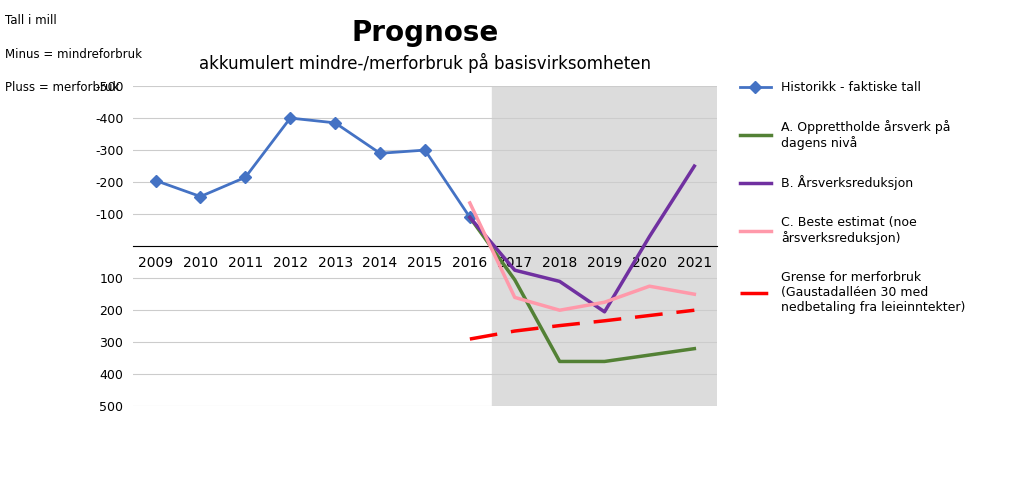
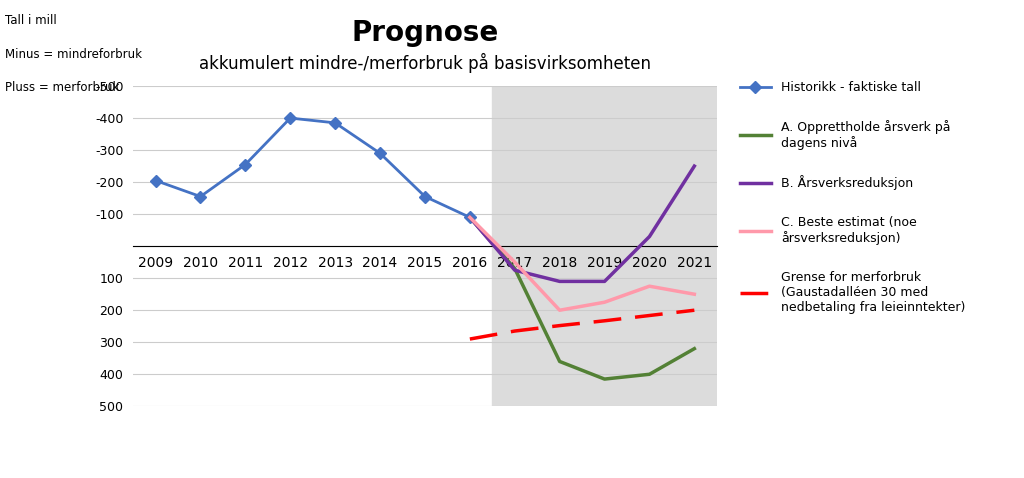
Historikk - faktiske tall/2011: -215 -> -255
Historikk - faktiske tall/2015: -300 -> -155
C. Beste estimat (noe årsverksreduksjon)/2016: -135 -> -90
A. Opprettholde årsverk på dagens nivå/2017: 105 -> 70
C. Beste estimat (noe årsverksreduksjon)/2017: 160 -> 50
A. Opprettholde årsverk på dagens nivå/2019: 360 -> 415
B. Årsverksreduksjon/2019: 205 -> 110
A. Opprettholde årsverk på dagens nivå/2020: 340 -> 400
